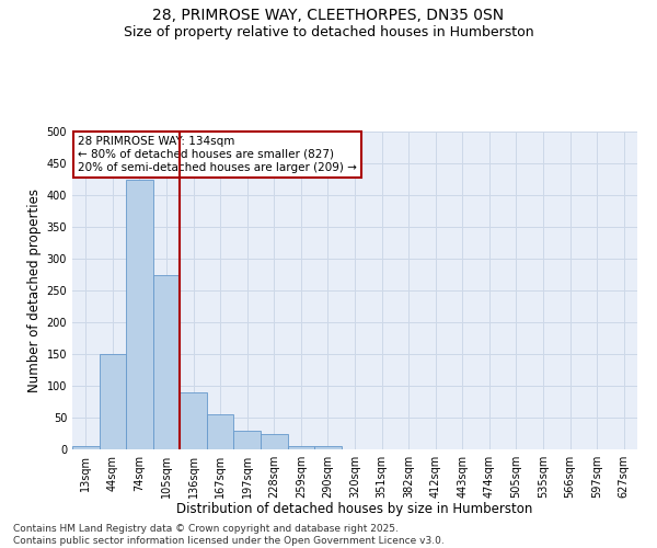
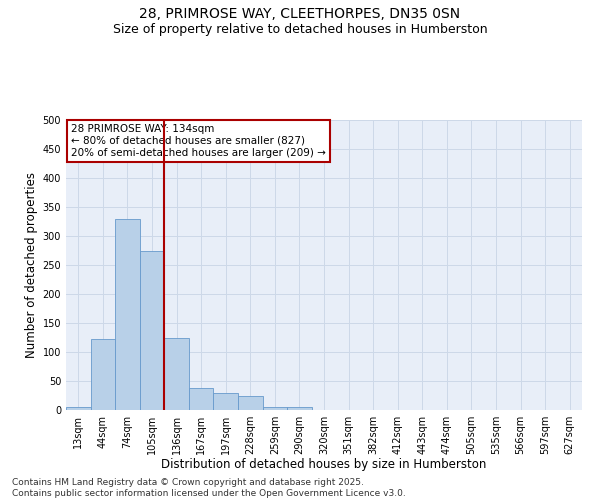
44sqm: 150 -> 122
74sqm: 425 -> 330
136sqm: 90 -> 124
167sqm: 55 -> 38
